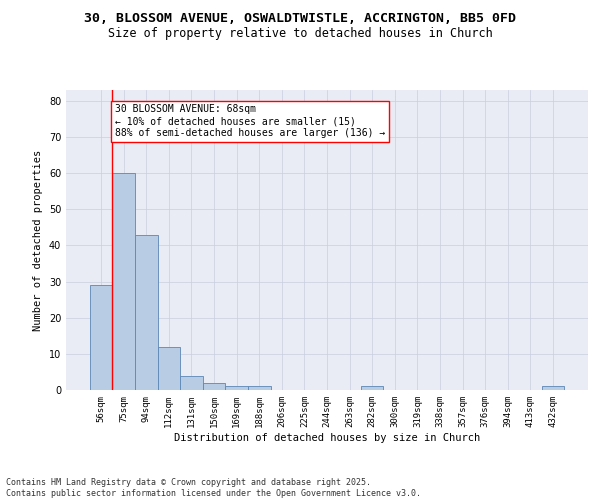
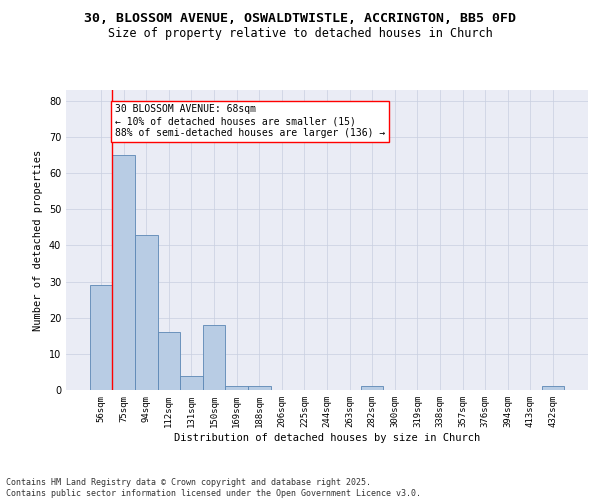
75sqm: 60 -> 65
112sqm: 12 -> 16
150sqm: 2 -> 18
